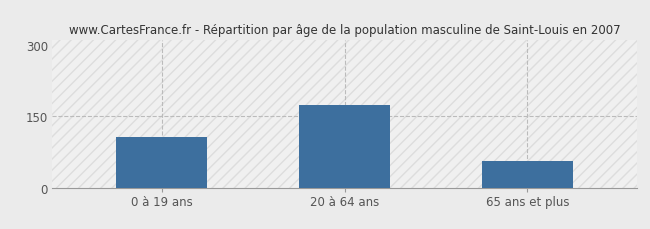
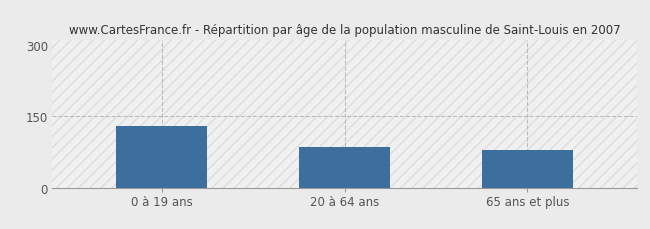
0 à 19 ans: 107 -> 130
20 à 64 ans: 175 -> 85
65 ans et plus: 55 -> 80
